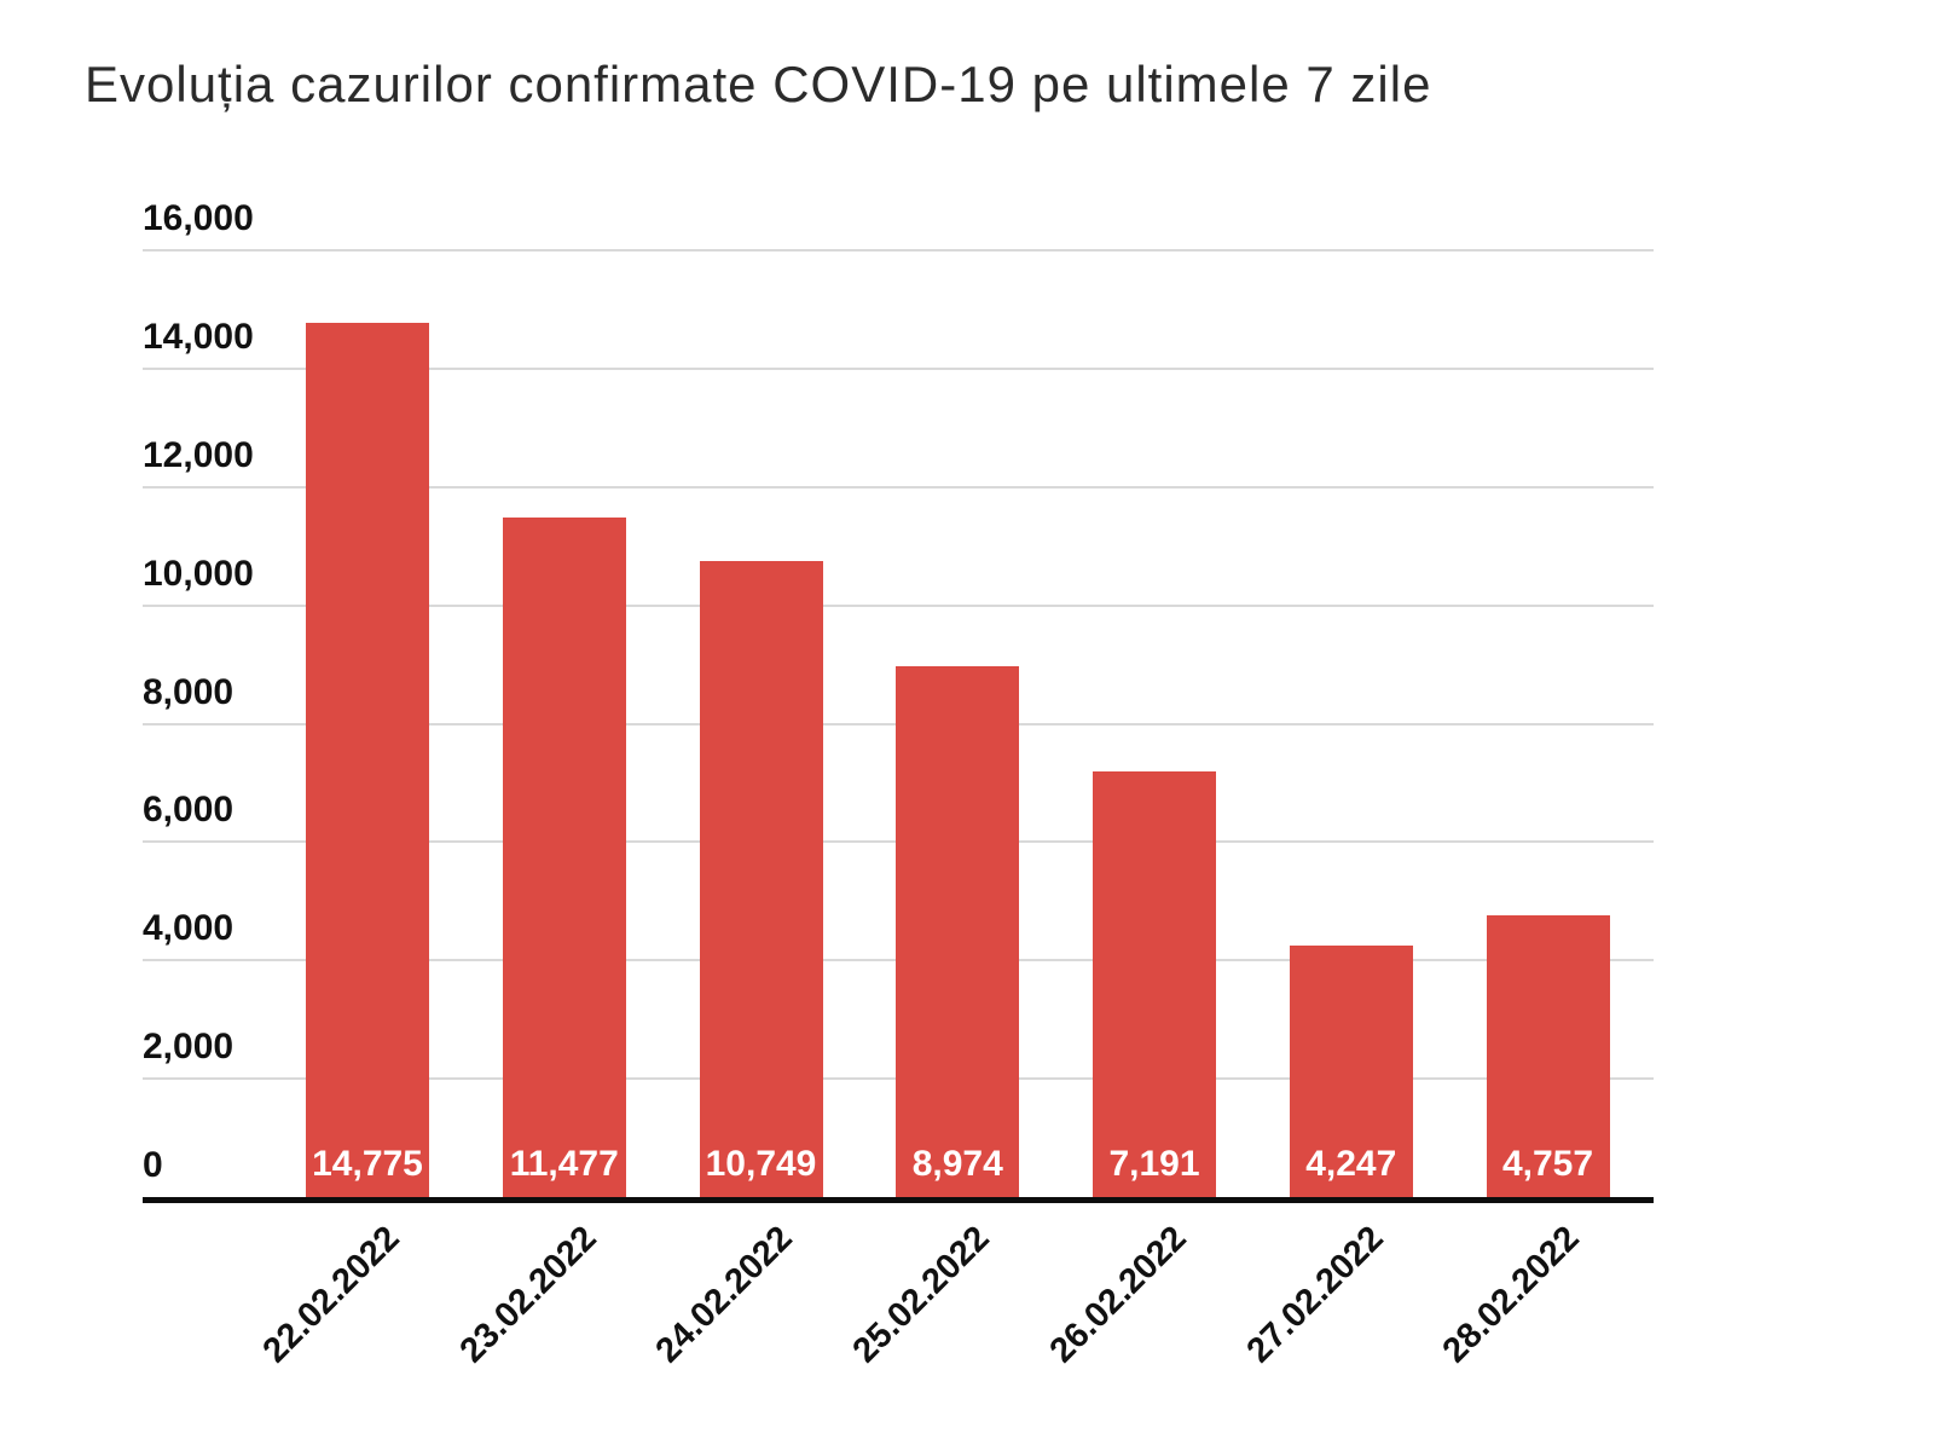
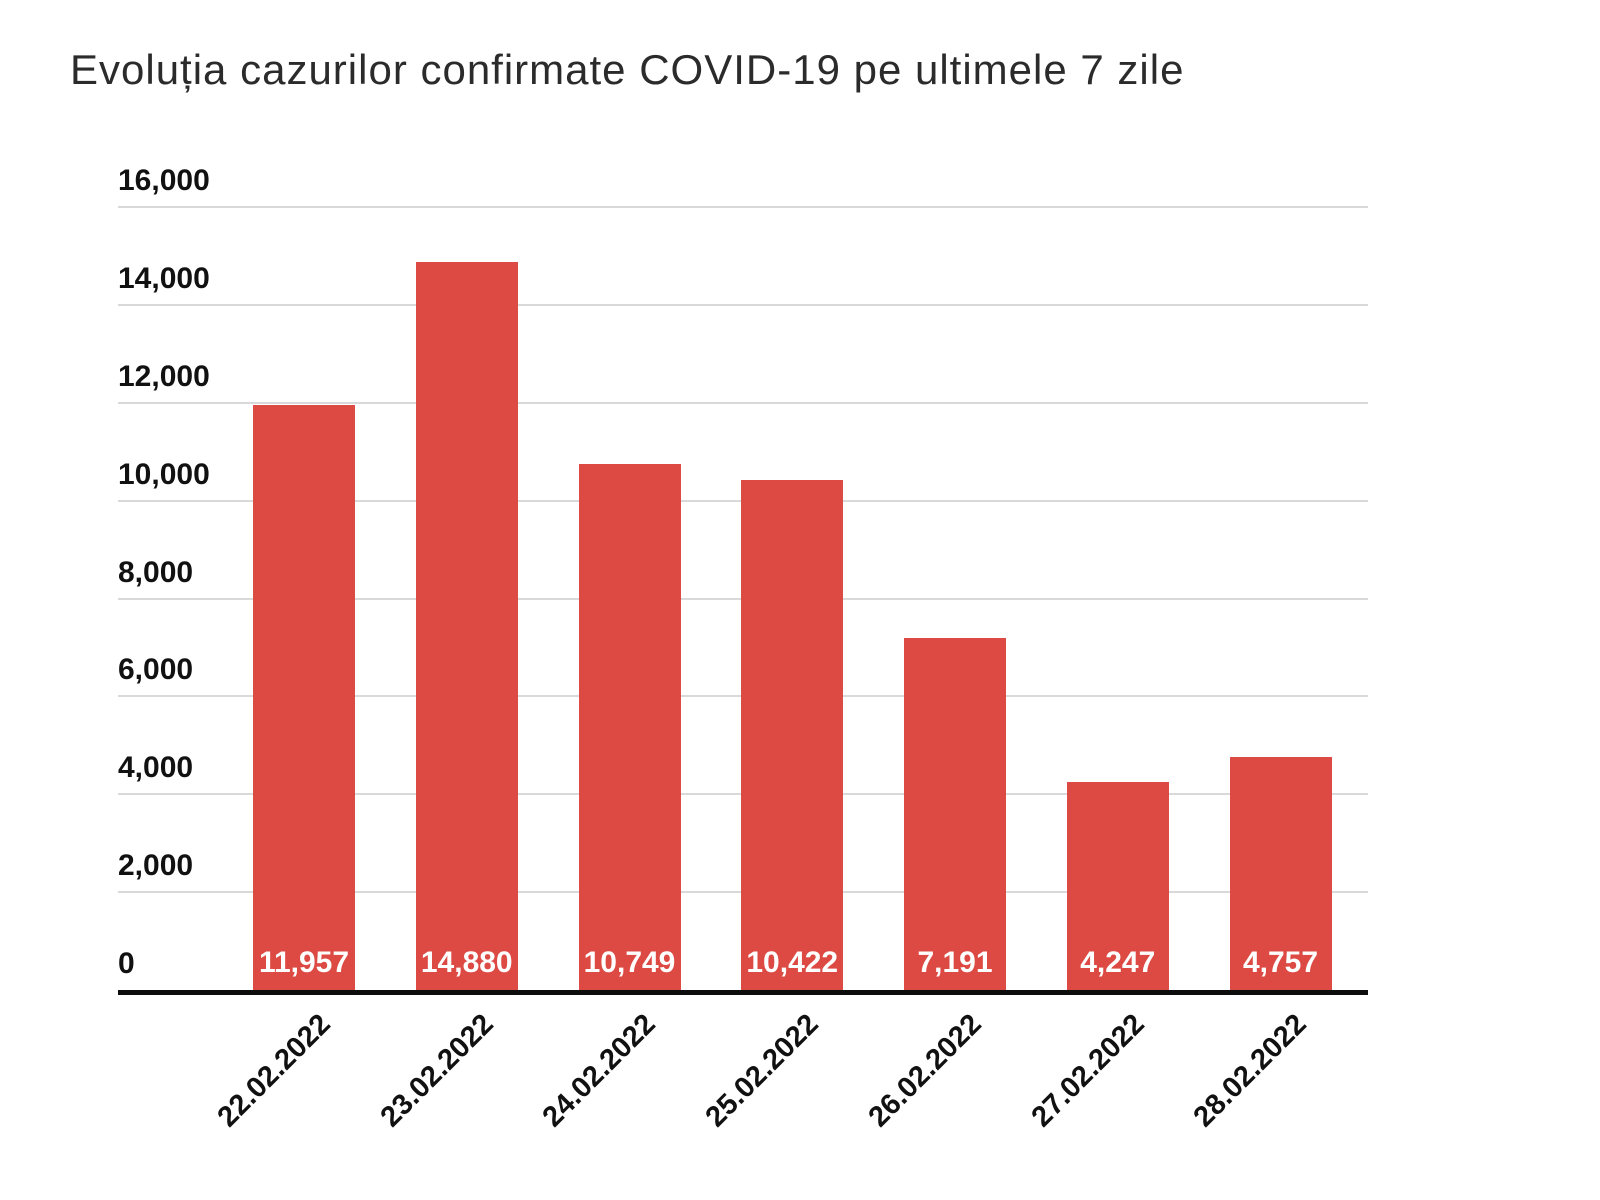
22.02.2022: 14,775 -> 11,957
23.02.2022: 11,477 -> 14,880
25.02.2022: 8,974 -> 10,422
